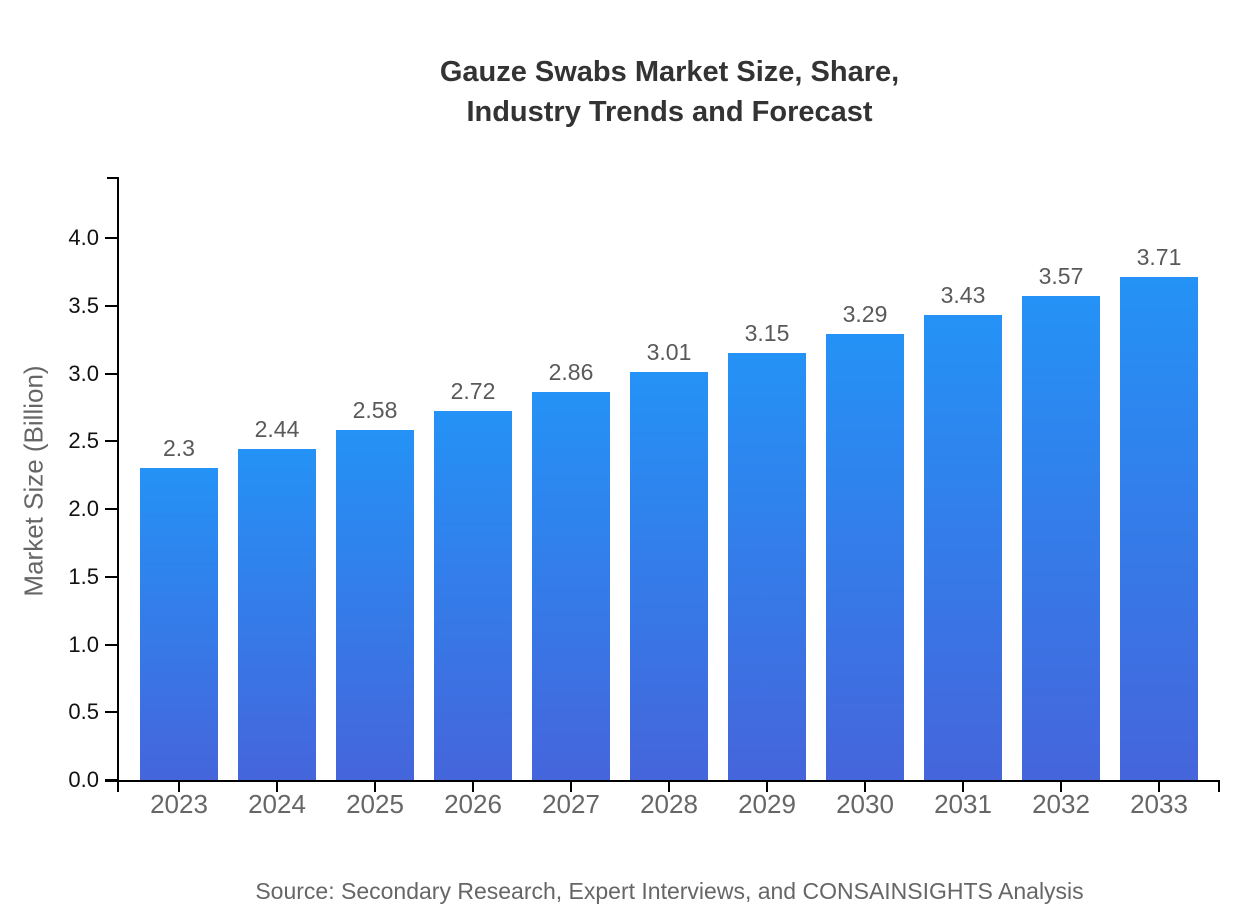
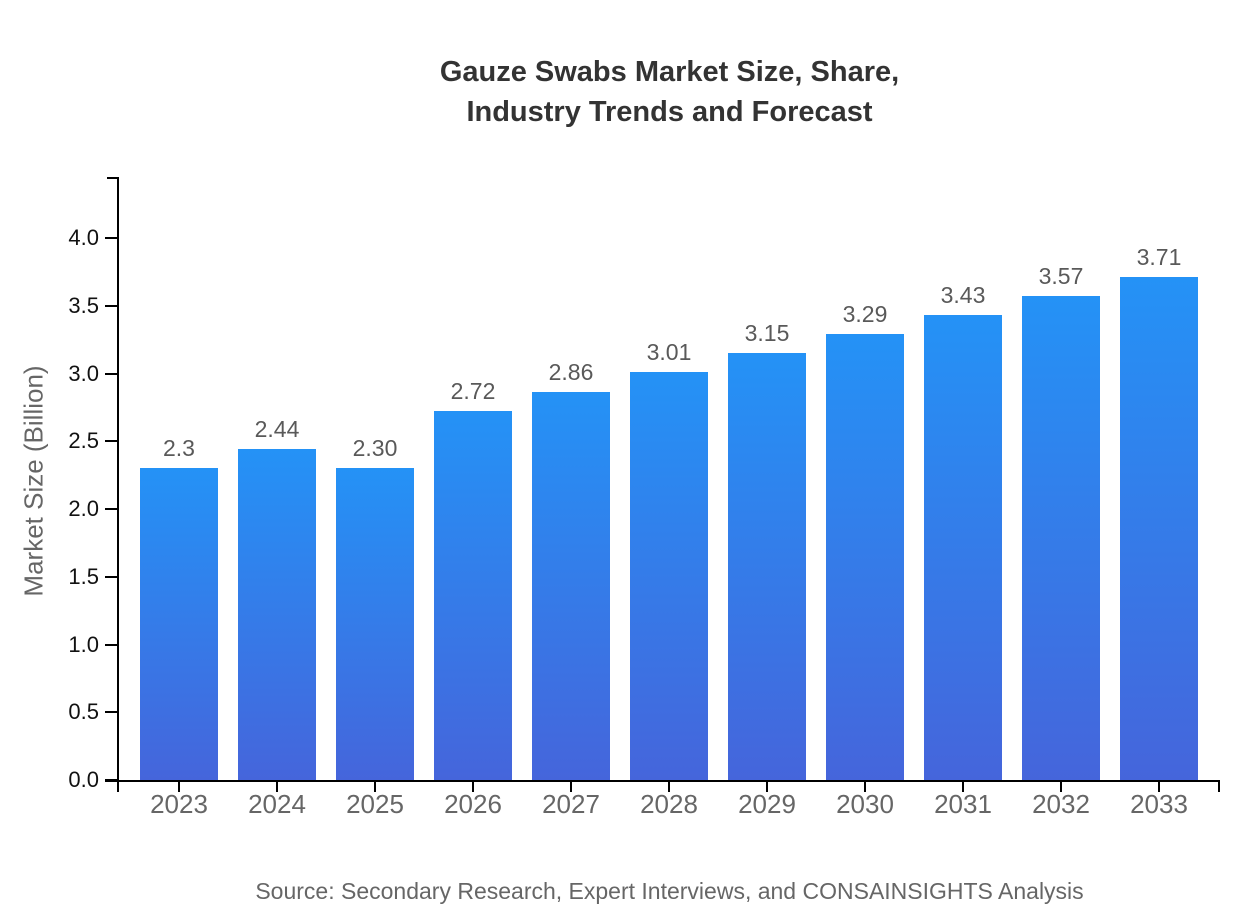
2025: 2.58 -> 2.30
